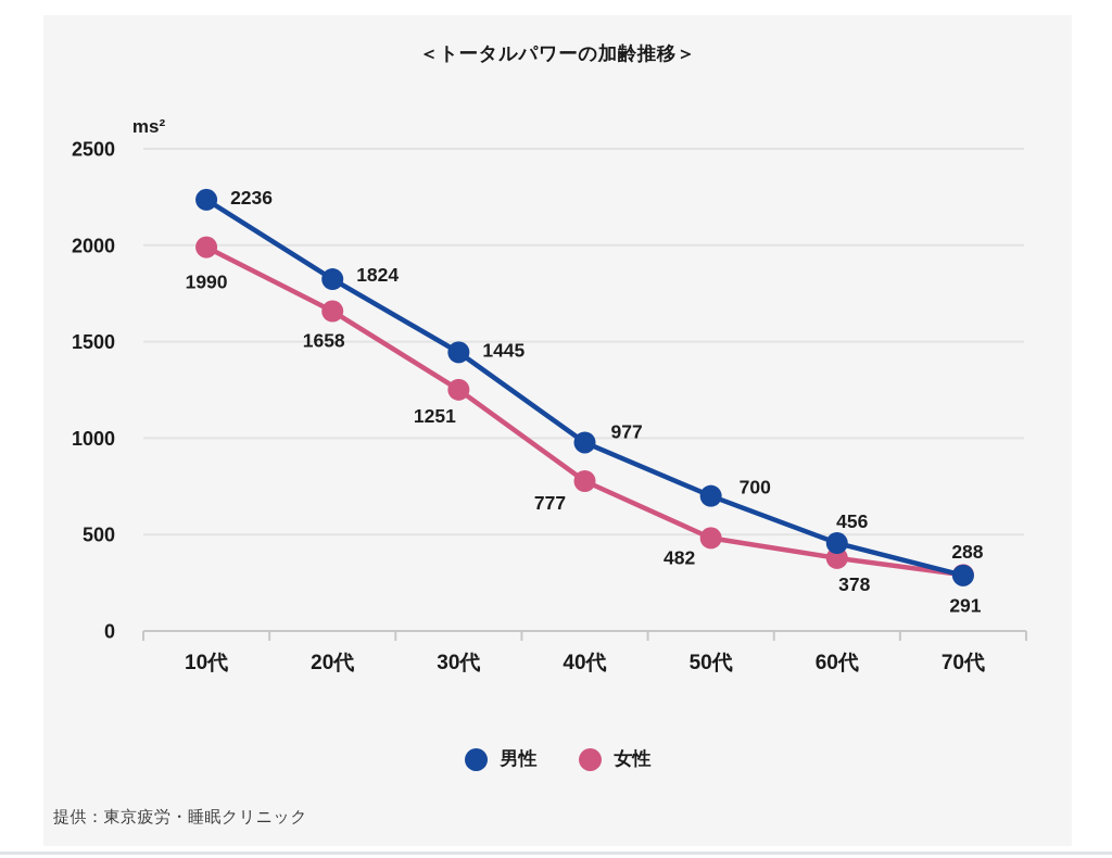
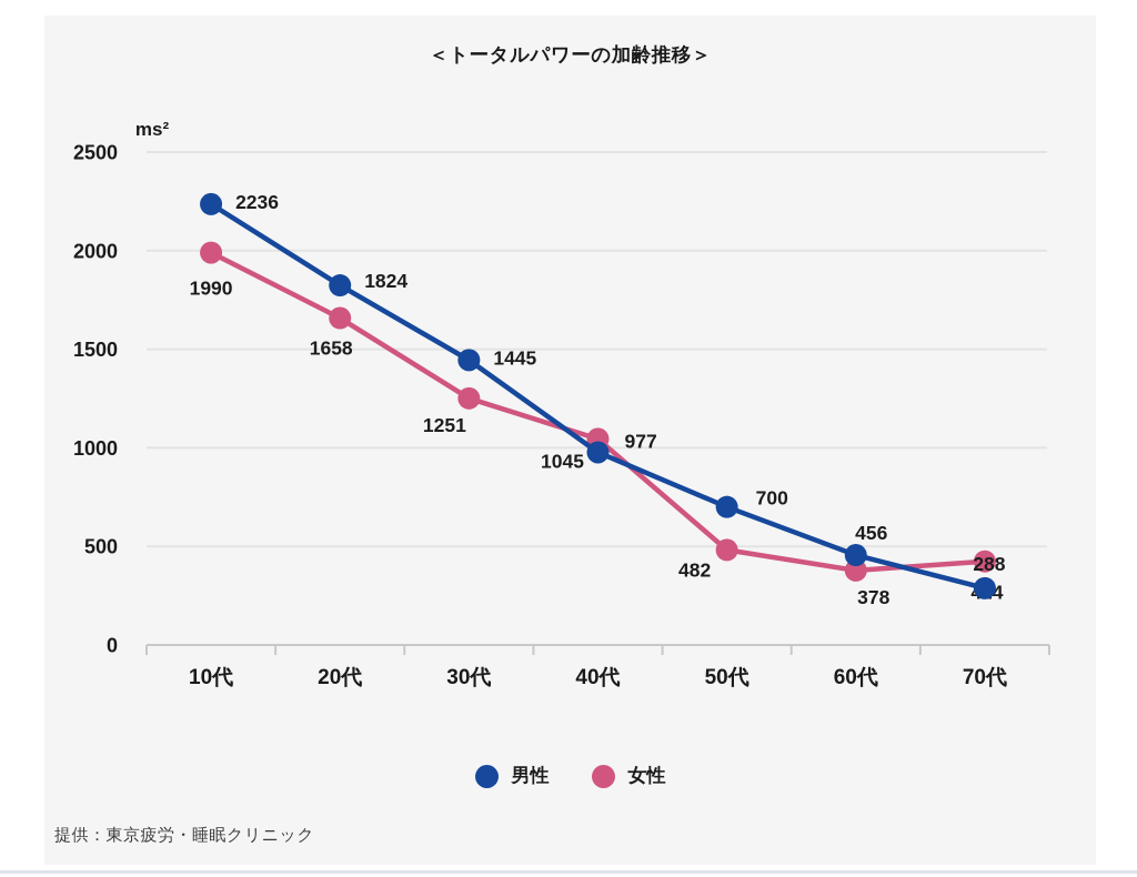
女性/40代: 777 -> 1045
女性/70代: 291 -> 424
